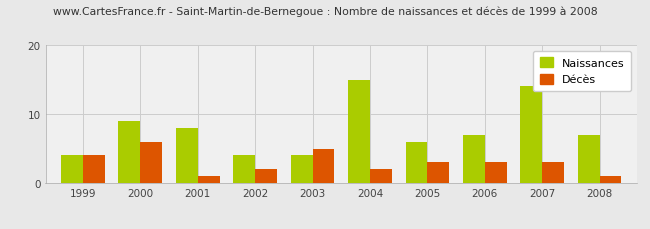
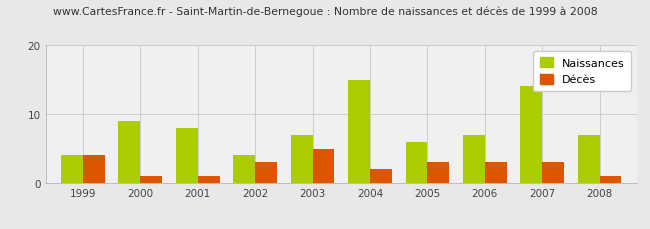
Décès/2000: 6 -> 1
Décès/2002: 2 -> 3
Naissances/2003: 4 -> 7
